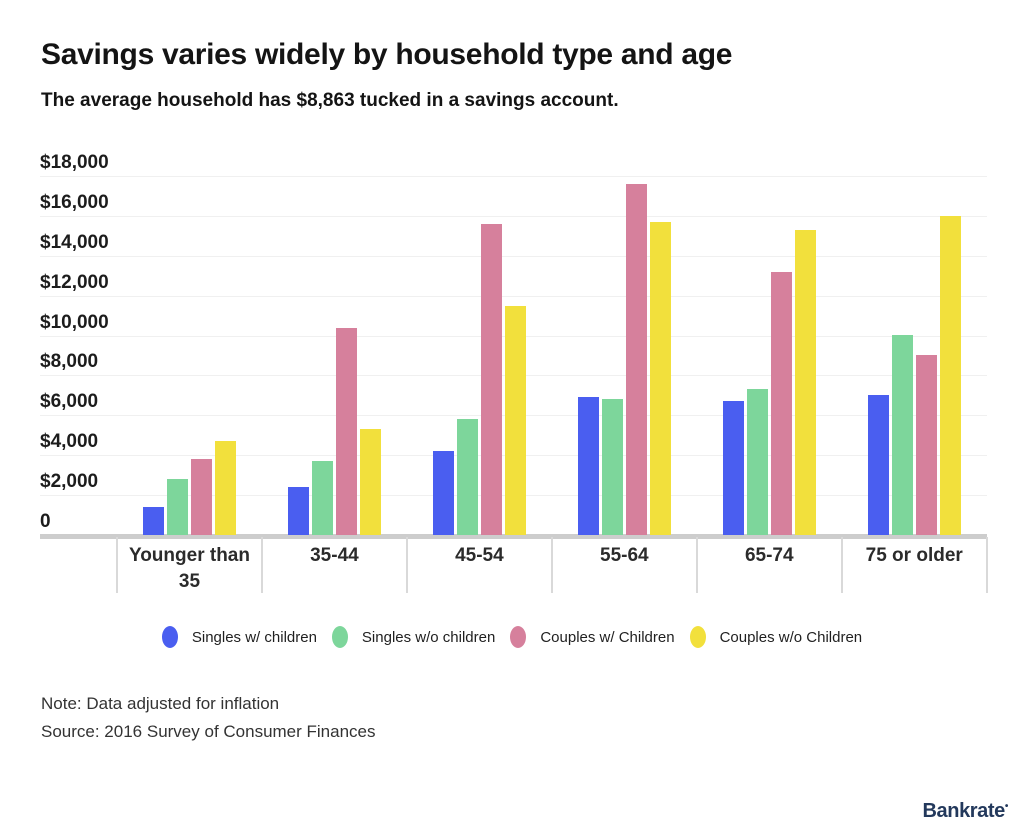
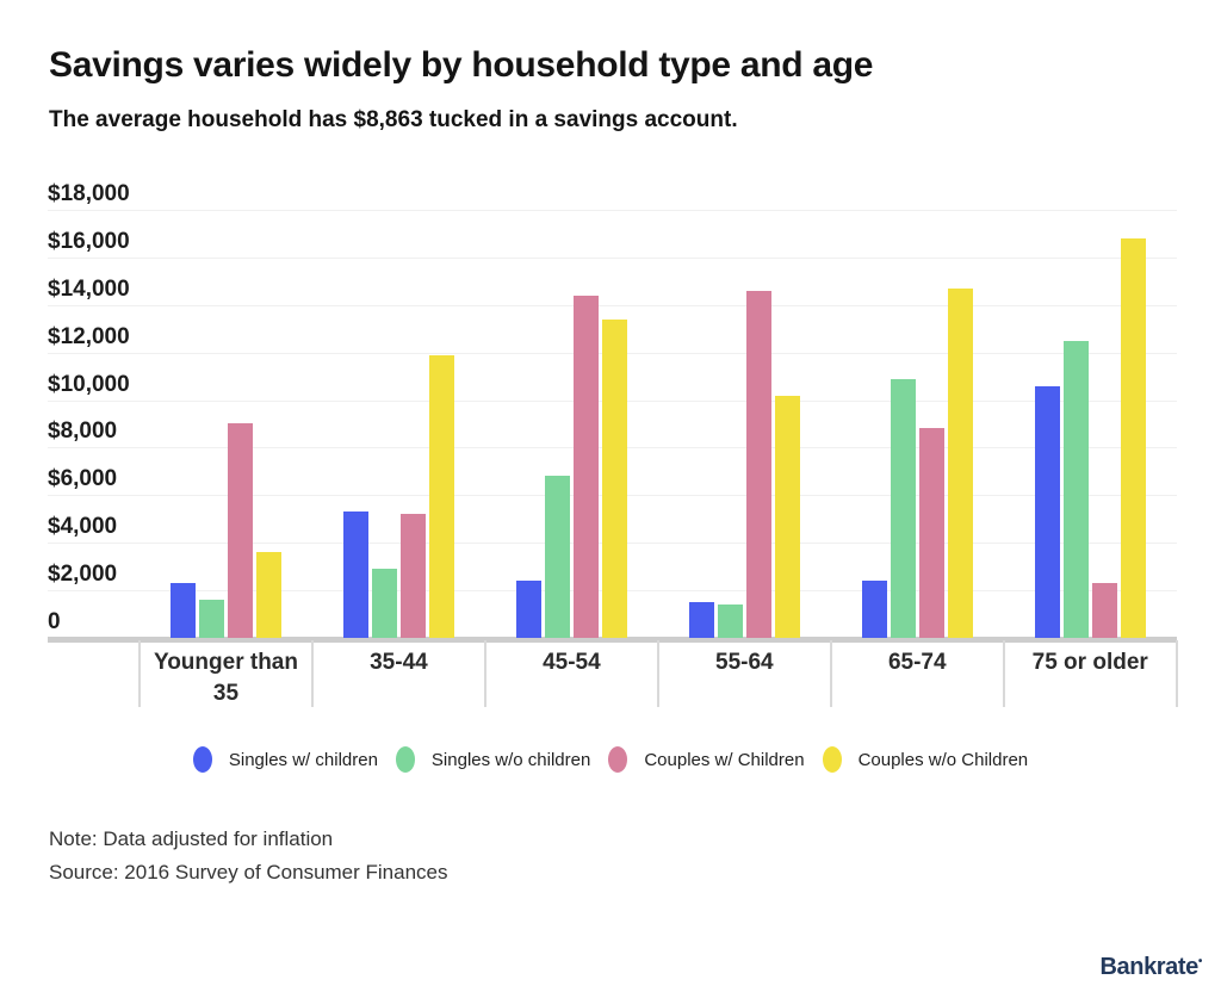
Singles w/ children/Younger than 35: $1400 -> $2300
Singles w/o children/Younger than 35: $2800 -> $1600
Couples w/ Children/Younger than 35: $3800 -> $9000
Couples w/o Children/Younger than 35: $4700 -> $3600
Singles w/ children/35-44: $2400 -> $5300
Singles w/o children/35-44: $3700 -> $2900
Couples w/ Children/35-44: $10400 -> $5200
Couples w/o Children/35-44: $5300 -> $11900
Singles w/ children/45-54: $4200 -> $2400
Singles w/o children/45-54: $5800 -> $6800
Couples w/ Children/45-54: $15600 -> $14400
Couples w/o Children/45-54: $11500 -> $13400
Singles w/ children/55-64: $6900 -> $1500
Singles w/o children/55-64: $6800 -> $1400
Couples w/ Children/55-64: $17600 -> $14600
Couples w/o Children/55-64: $15700 -> $10200
Singles w/ children/65-74: $6700 -> $2400
Singles w/o children/65-74: $7300 -> $10900
Couples w/ Children/65-74: $13200 -> $8800
Couples w/o Children/65-74: $15300 -> $14700
Singles w/ children/75 or older: $7000 -> $10600
Singles w/o children/75 or older: $10000 -> $12500
Couples w/ Children/75 or older: $9000 -> $2300
Couples w/o Children/75 or older: $16000 -> $16800
